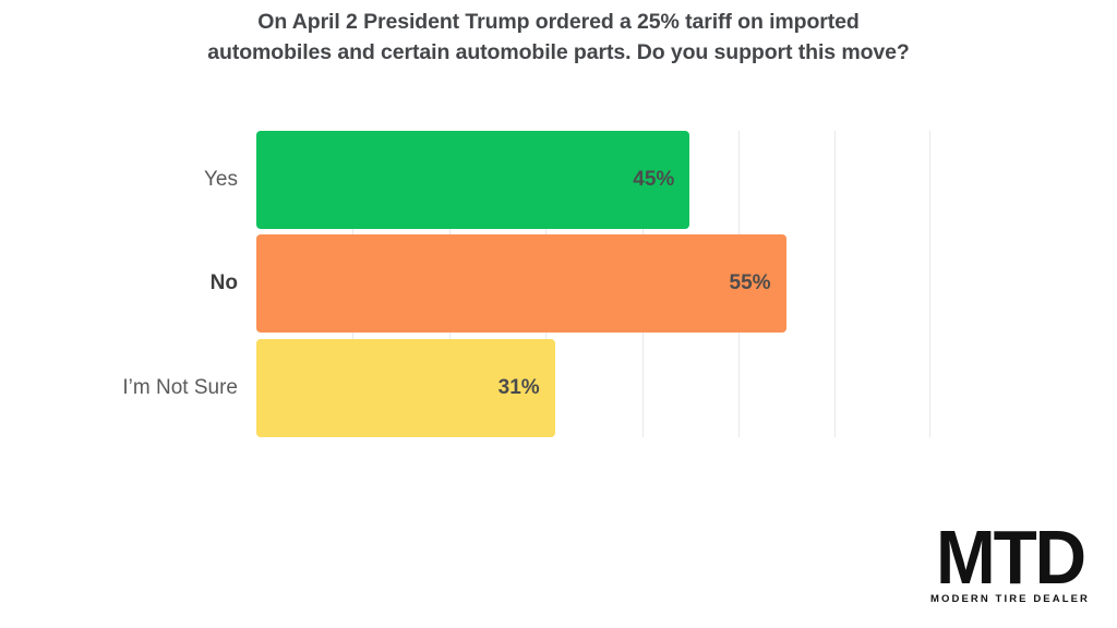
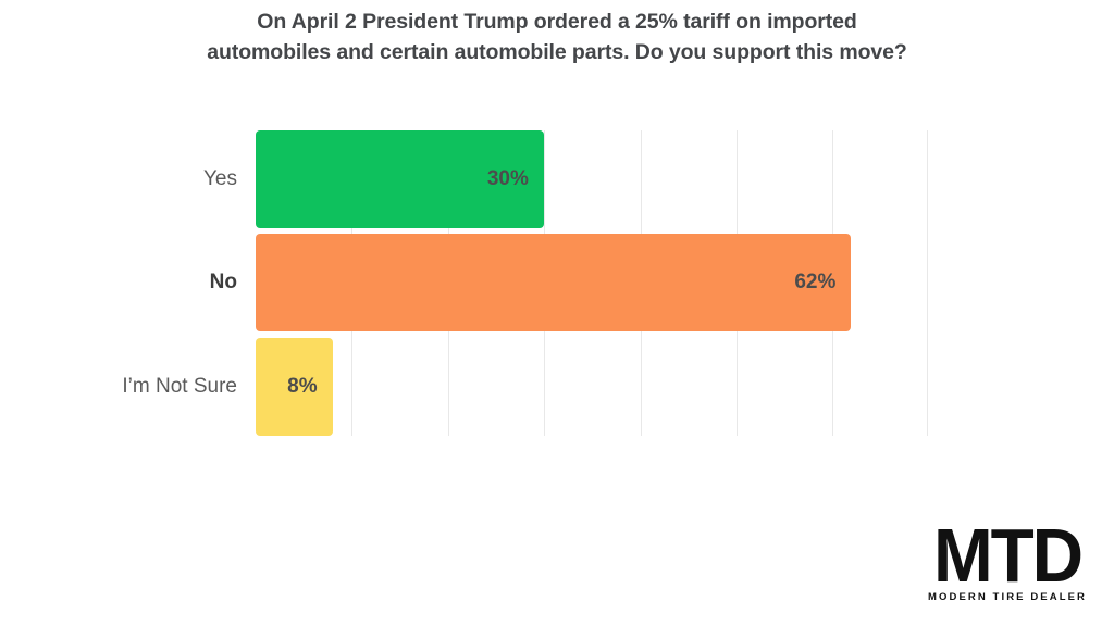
Yes: 45% -> 30%
No: 55% -> 62%
I’m Not Sure: 31% -> 8%
